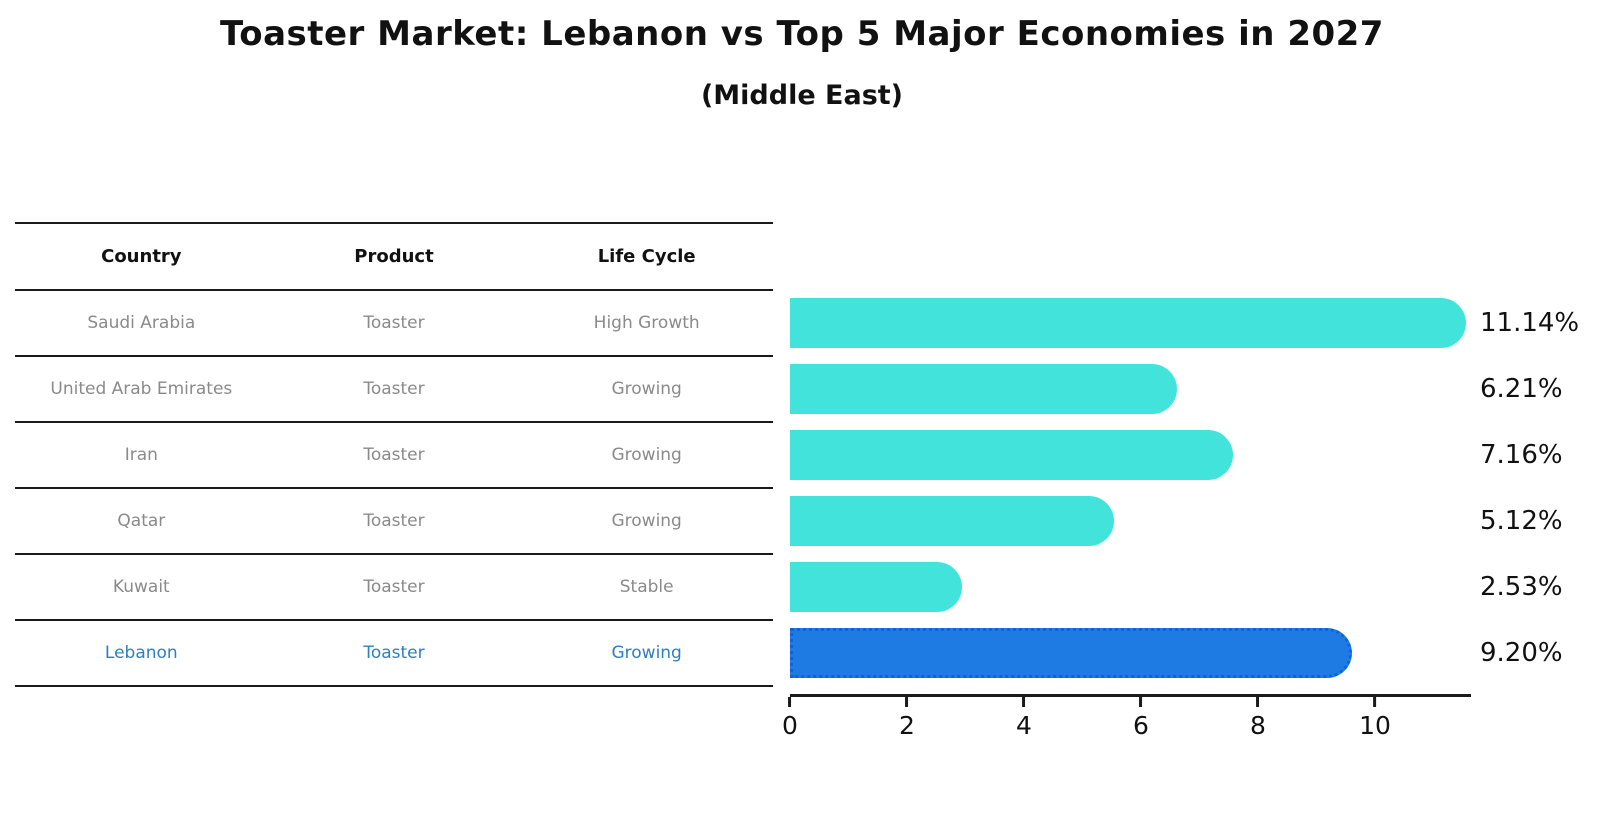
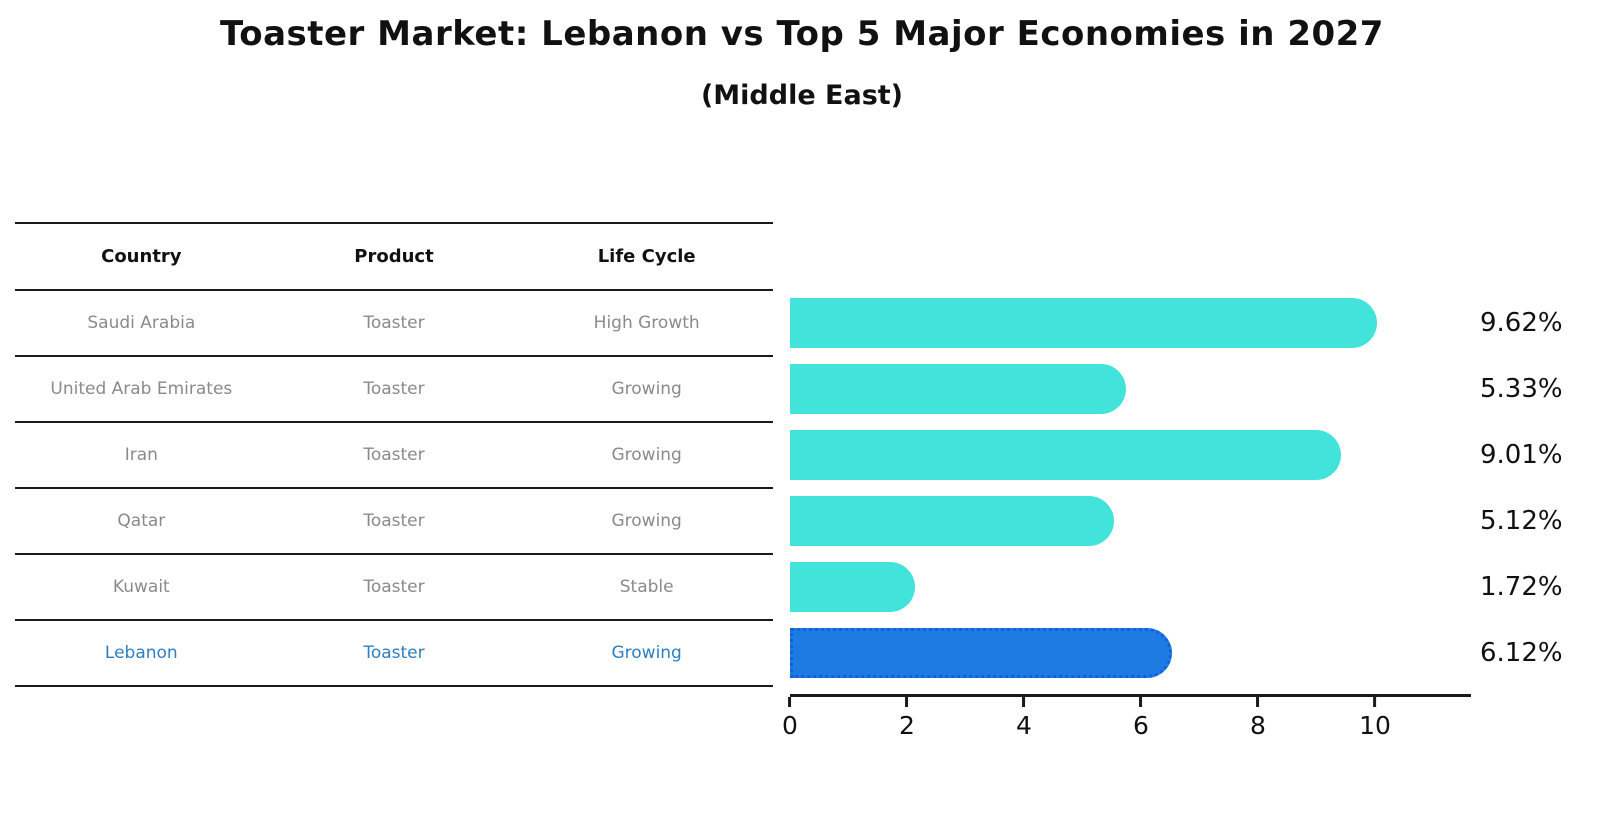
Saudi Arabia: 11.14% -> 9.62%
United Arab Emirates: 6.21% -> 5.33%
Iran: 7.16% -> 9.01%
Kuwait: 2.53% -> 1.72%
Lebanon: 9.20% -> 6.12%
